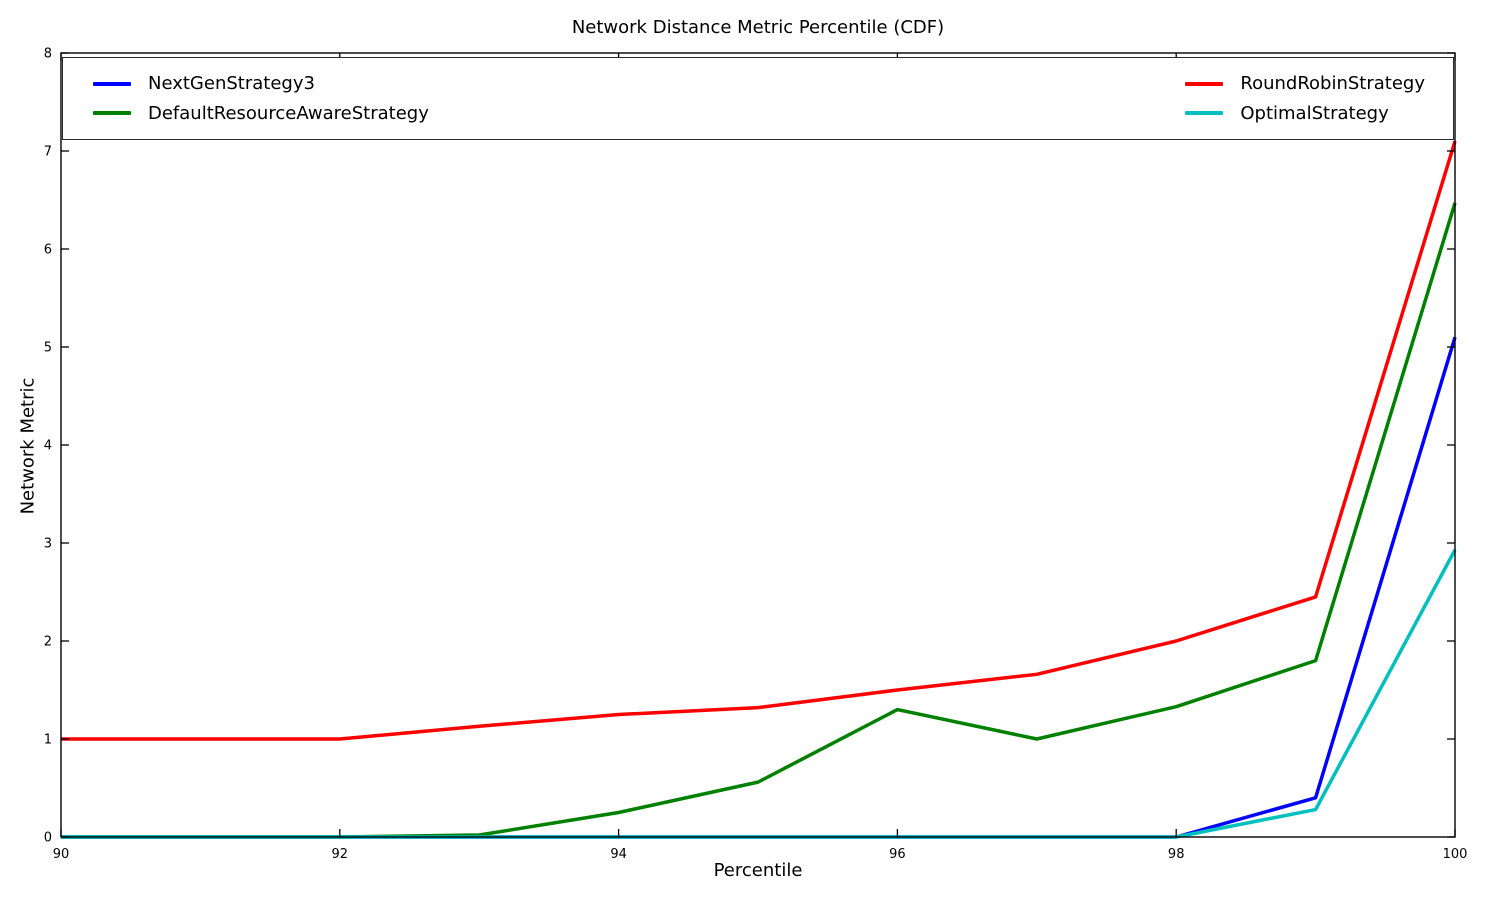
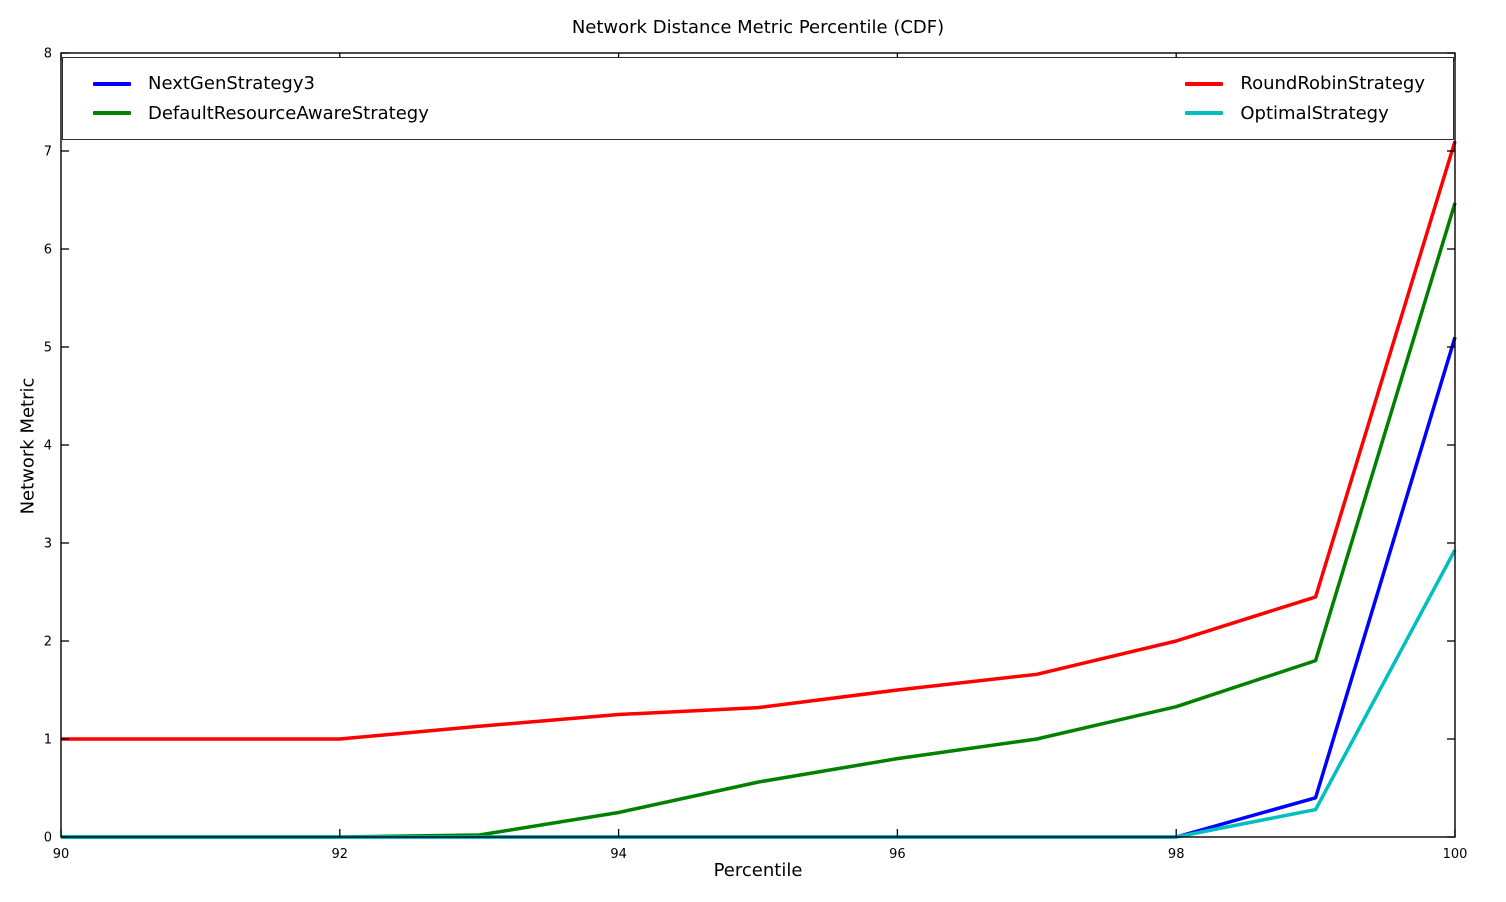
DefaultResourceAwareStrategy/96: 1.3 -> 0.8
